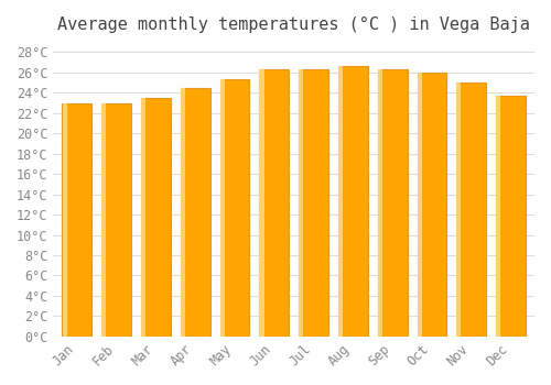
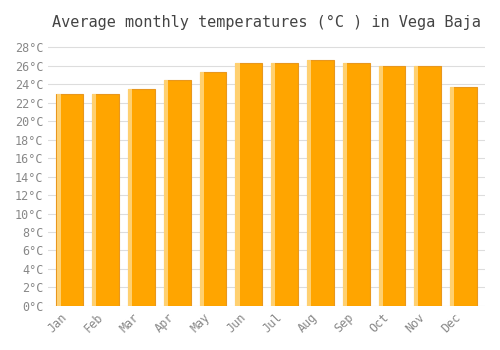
Nov: 25.0°C -> 26.0°C
